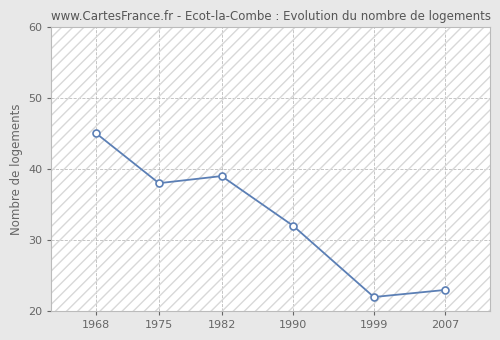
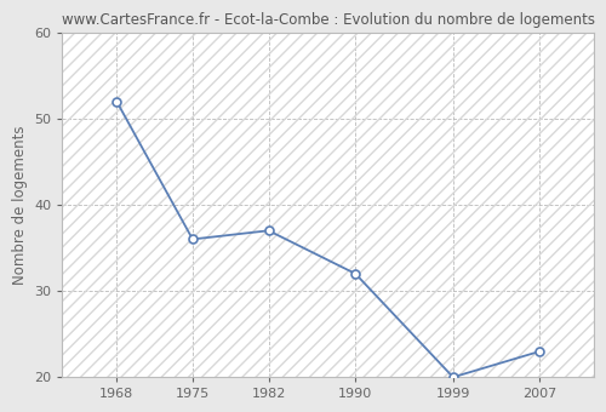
1968: 45 -> 52
1975: 38 -> 36
1982: 39 -> 37
1999: 22 -> 20
